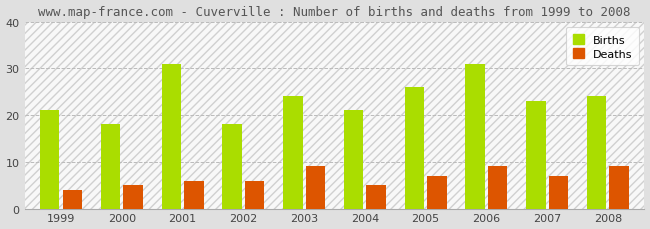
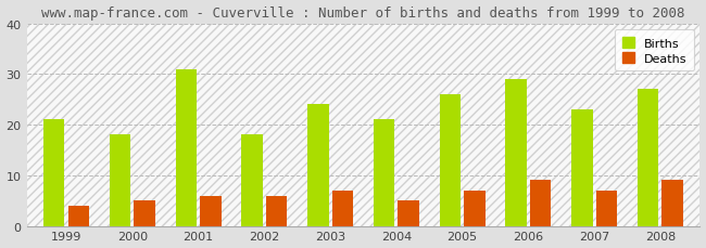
Deaths/2003: 9 -> 7
Births/2006: 31 -> 29
Births/2008: 24 -> 27
